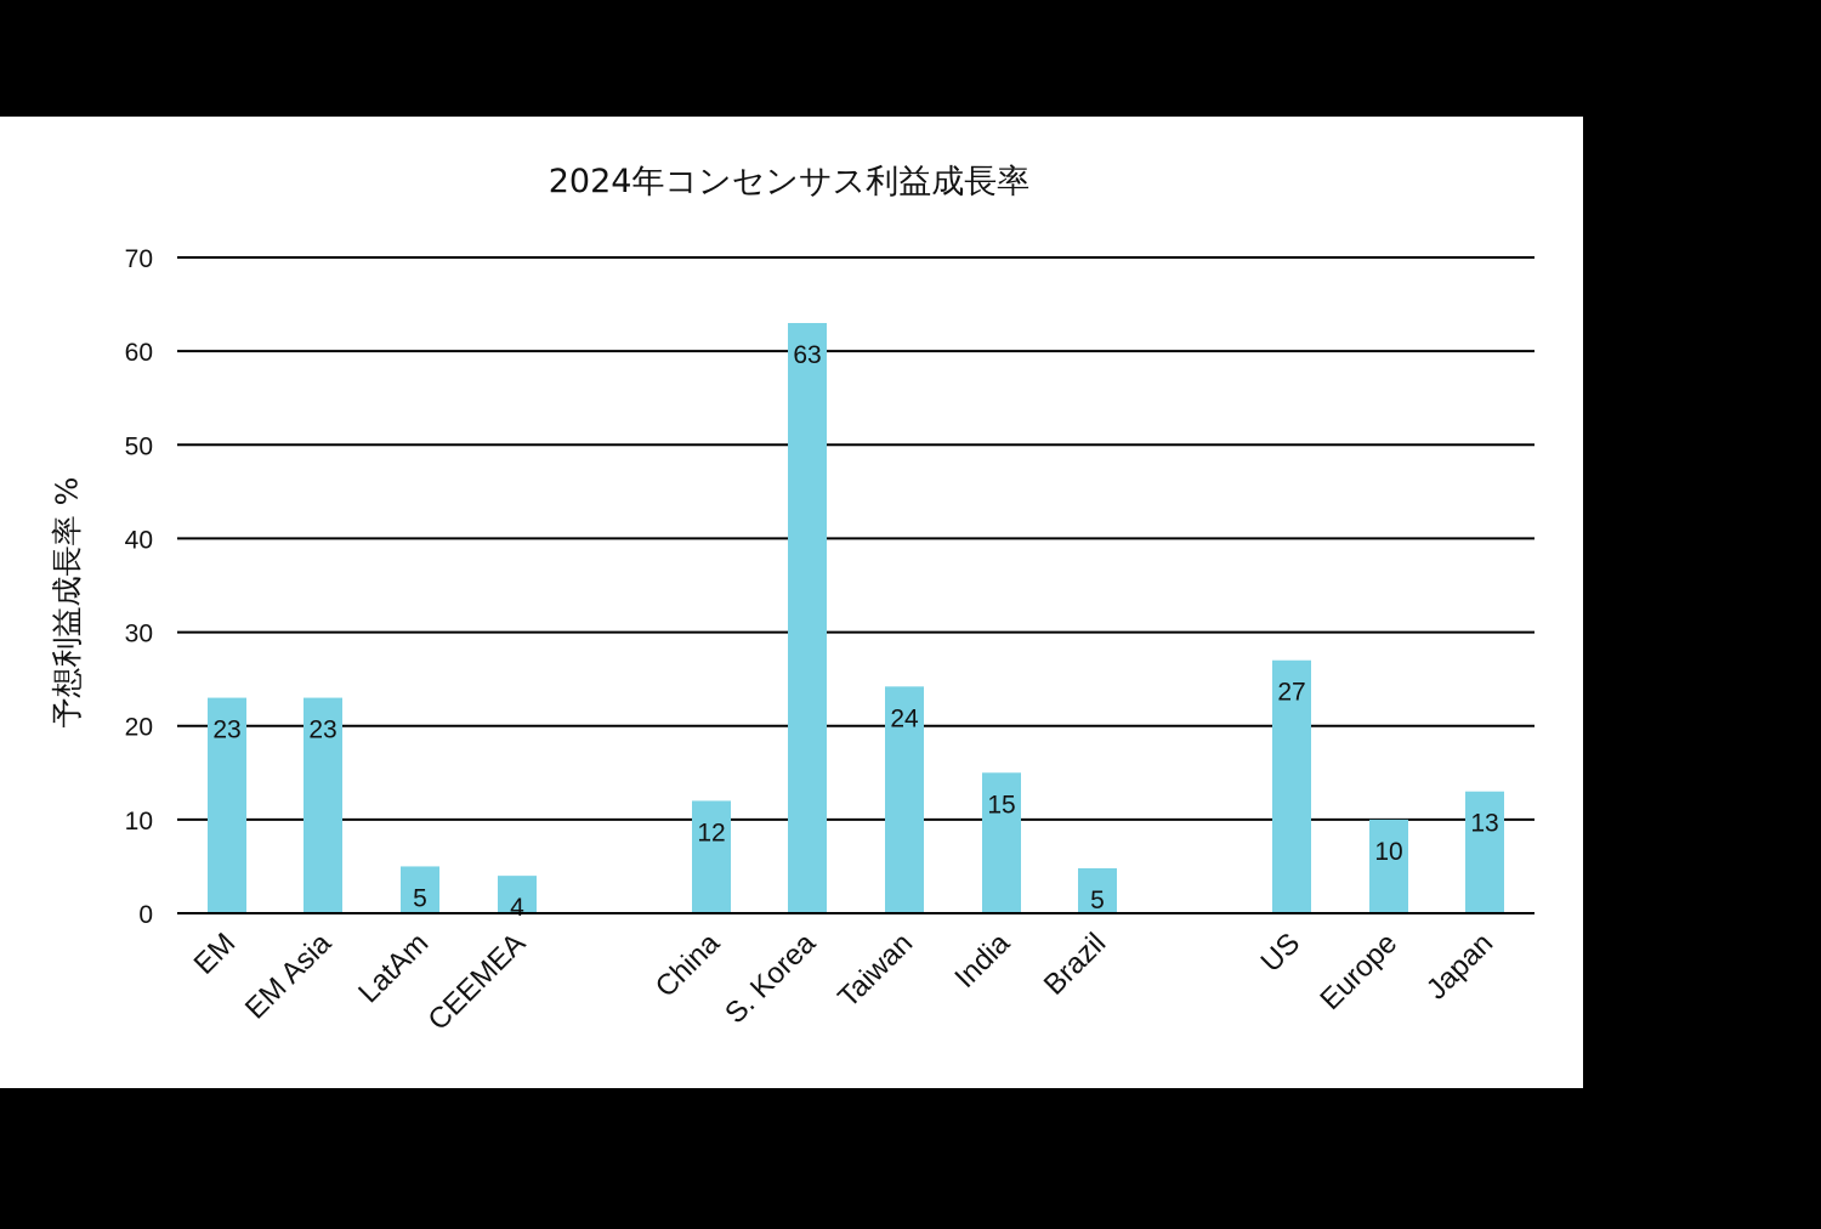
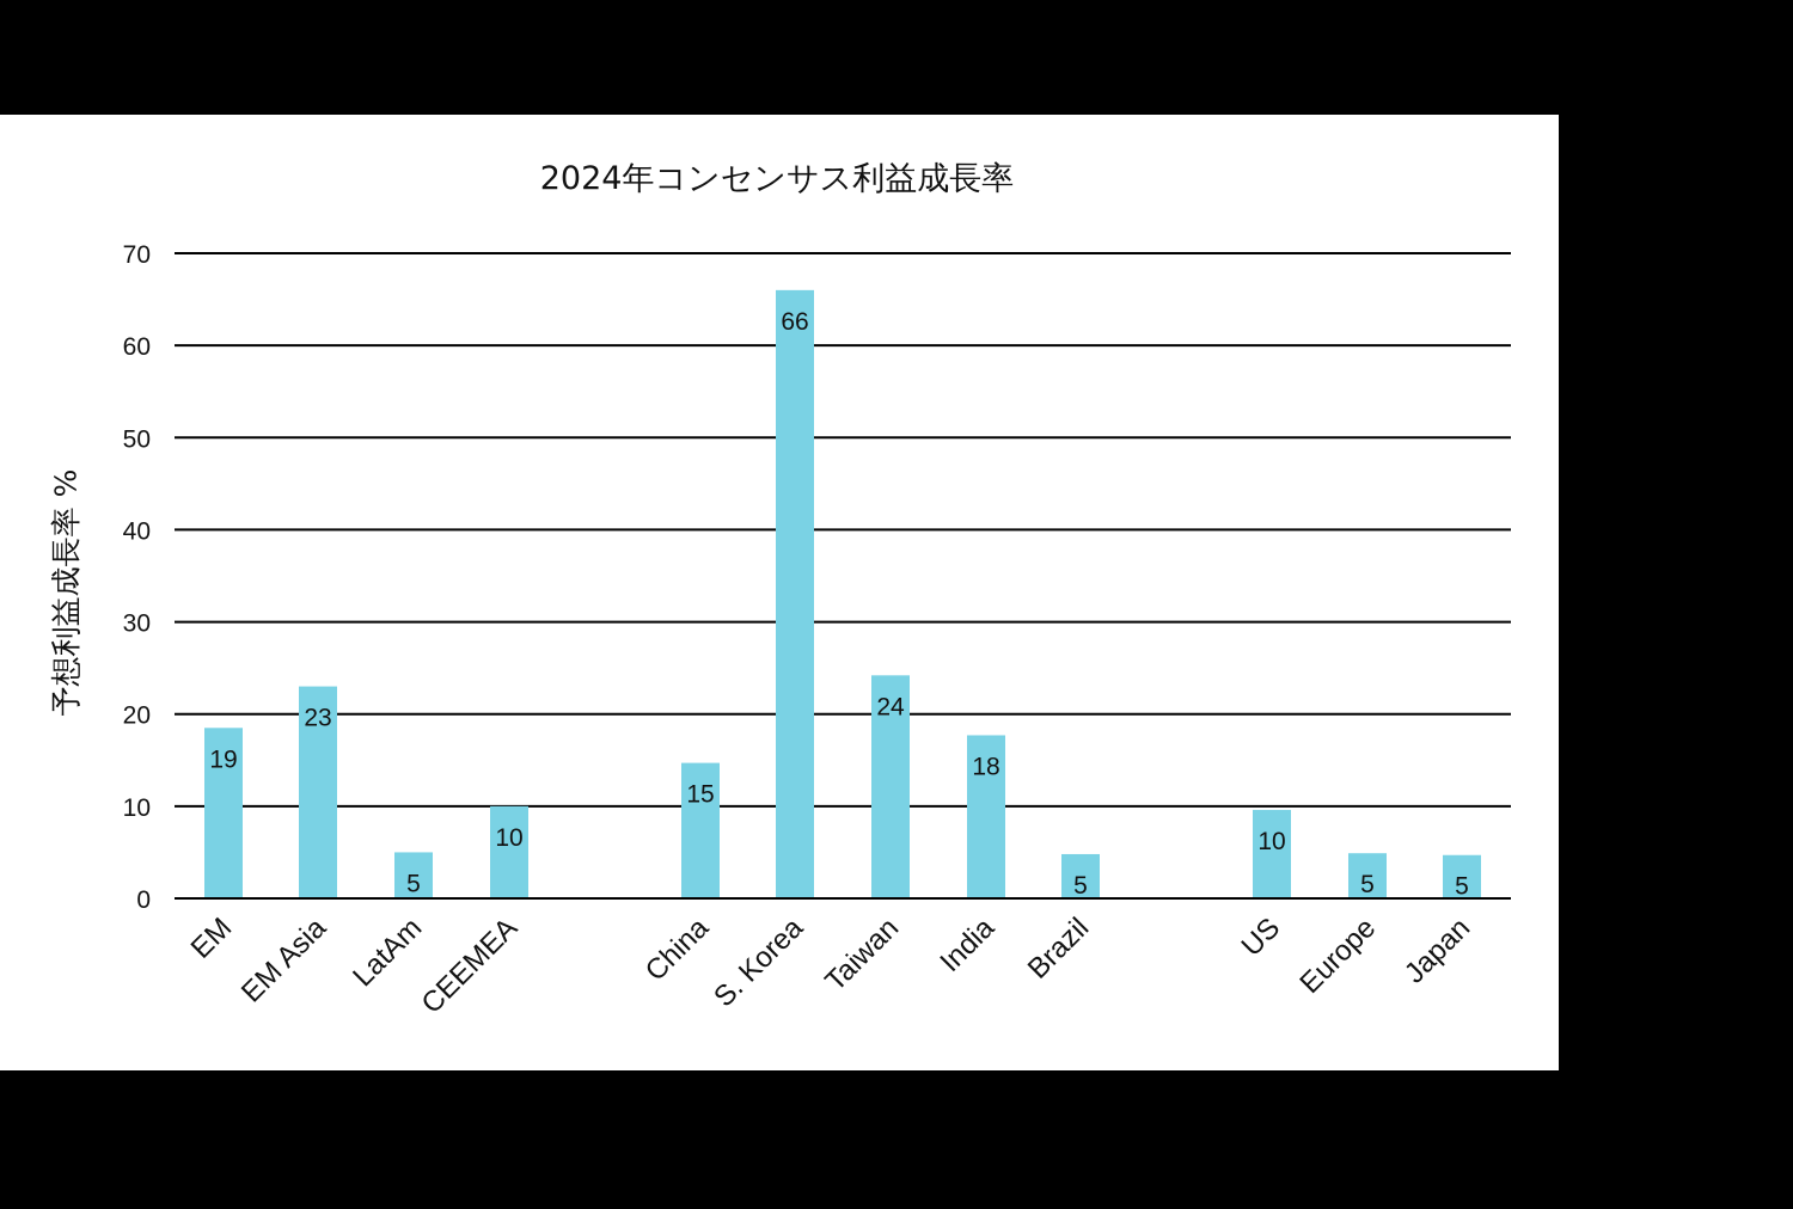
EM: 23 -> 19
CEEMEA: 4 -> 10
China: 12 -> 15
S. Korea: 63 -> 66
India: 15 -> 18
US: 27 -> 10
Europe: 10 -> 5
Japan: 13 -> 5
